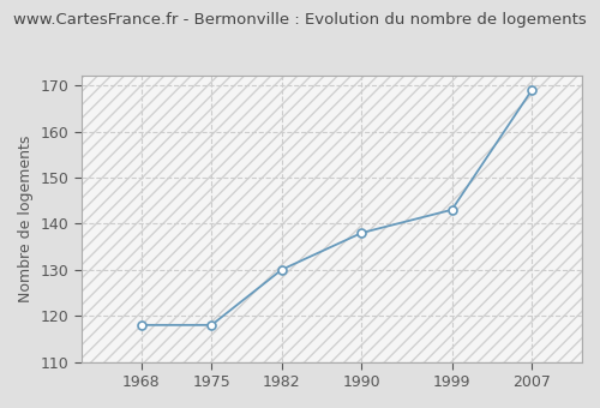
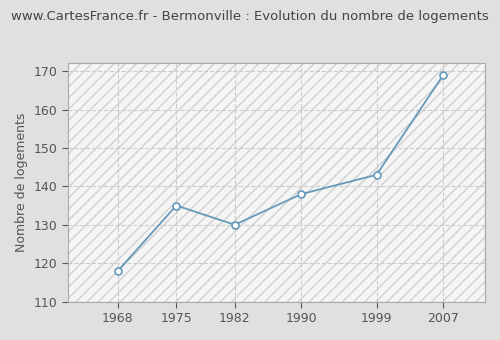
1975: 118 -> 135
